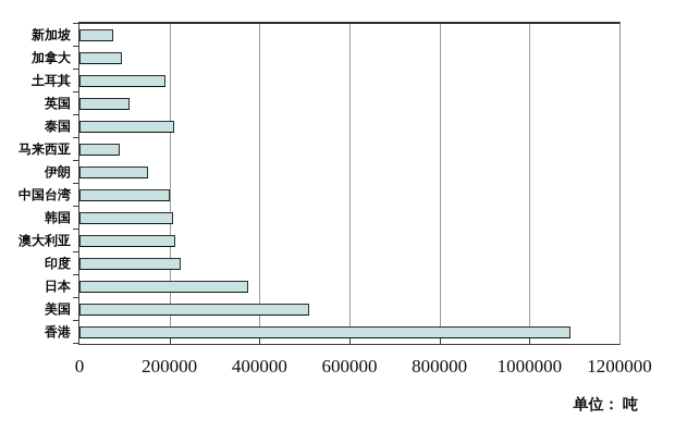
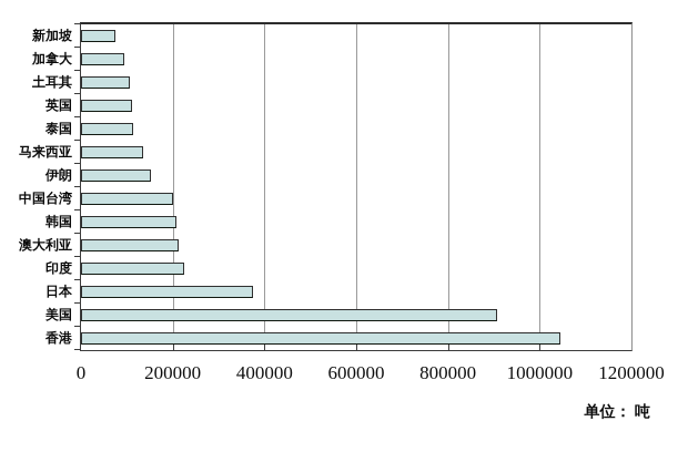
土耳其: 190000 -> 110000
泰国: 210000 -> 110000
马来西亚: 90000 -> 140000
美国: 510000 -> 910000
香港: 1090000 -> 1050000
